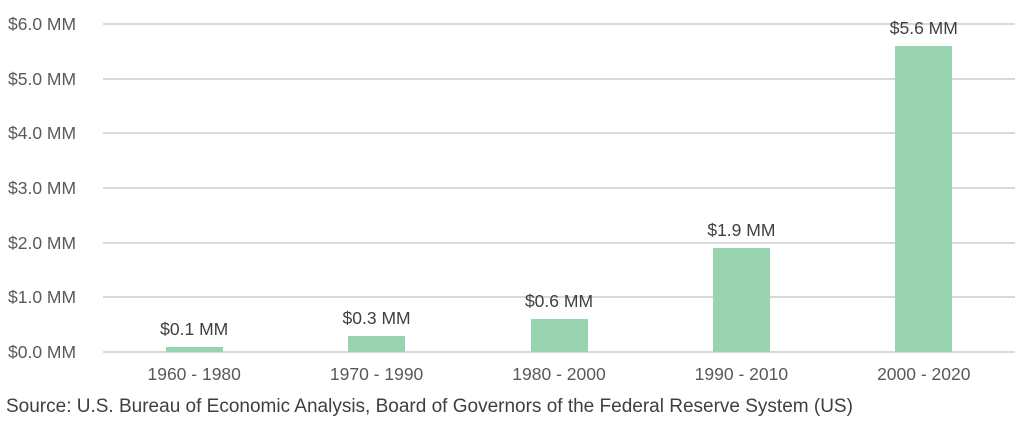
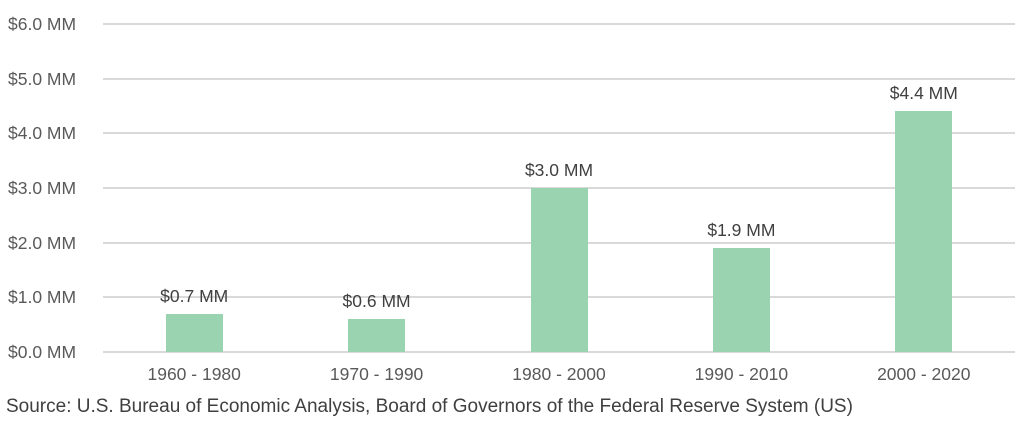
1960 - 1980: $0.1 -> $0.7
1970 - 1990: $0.3 -> $0.6
1980 - 2000: $0.6 -> $3.0
2000 - 2020: $5.6 -> $4.4
